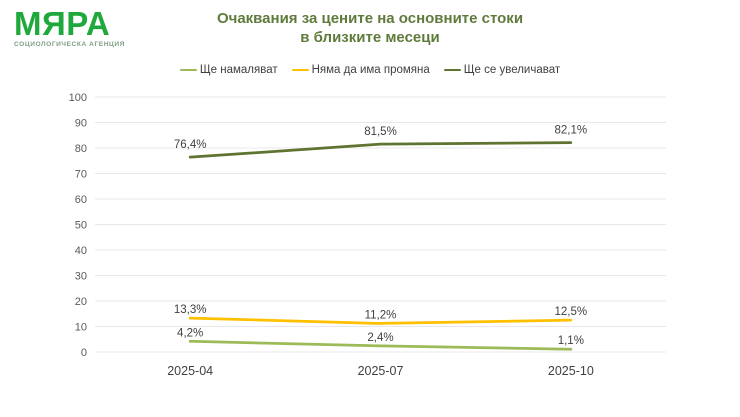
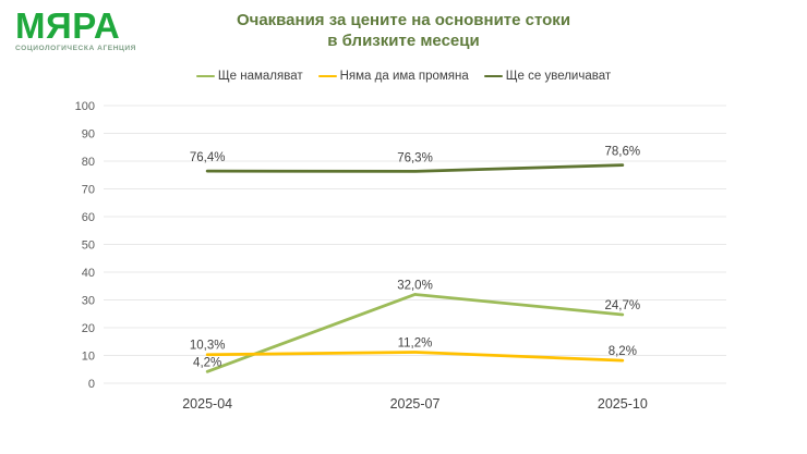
Няма да има промяна/2025-04: 13,3% -> 10,3%
Ще намаляват/2025-07: 2,4% -> 32,0%
Ще се увеличават/2025-07: 81,5% -> 76,3%
Ще намаляват/2025-10: 1,1% -> 24,7%
Няма да има промяна/2025-10: 12,5% -> 8,2%
Ще се увеличават/2025-10: 82,1% -> 78,6%
